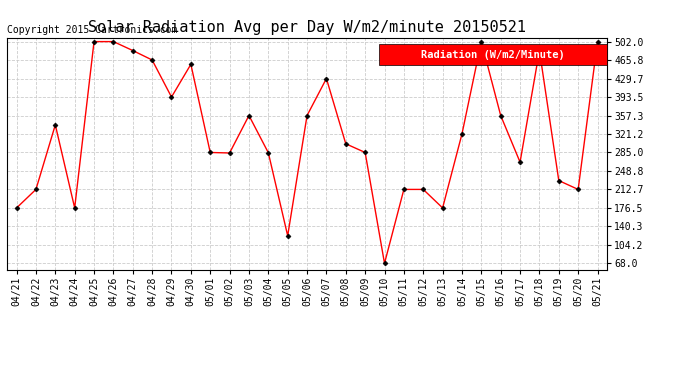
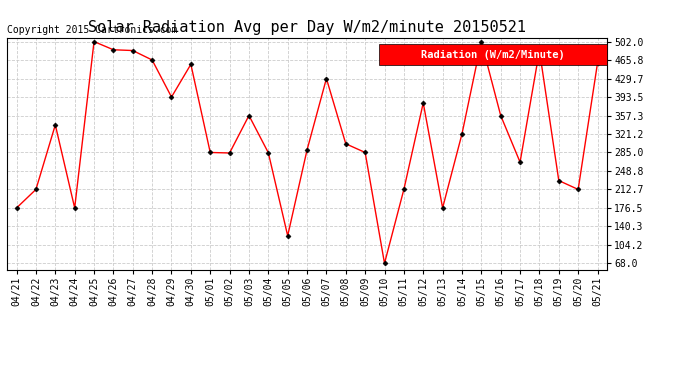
04/26: 502 -> 486
05/06: 357 -> 290
05/12: 213 -> 382
05/21: 502 -> 460
